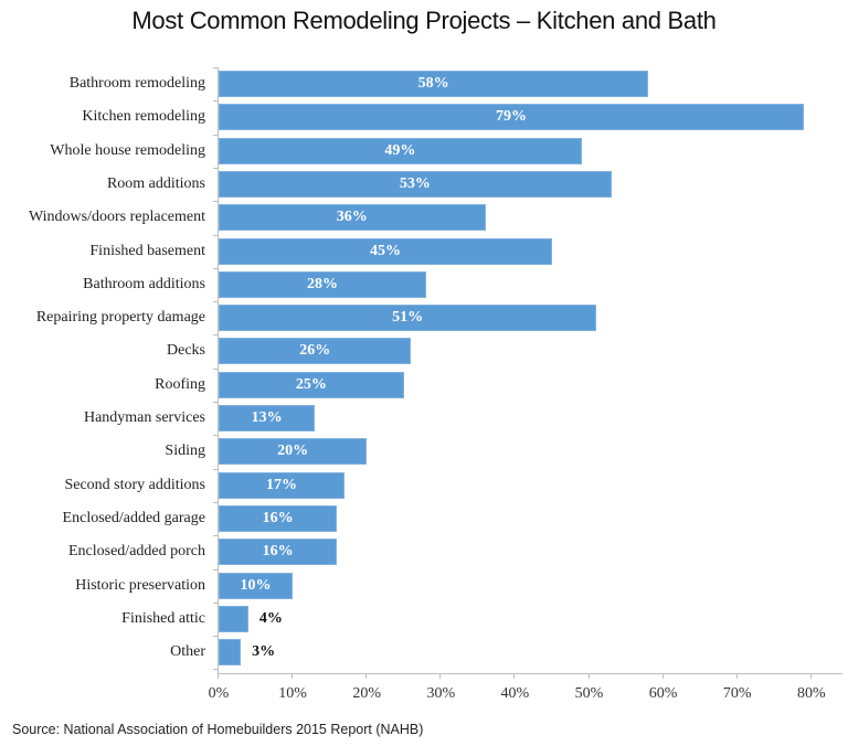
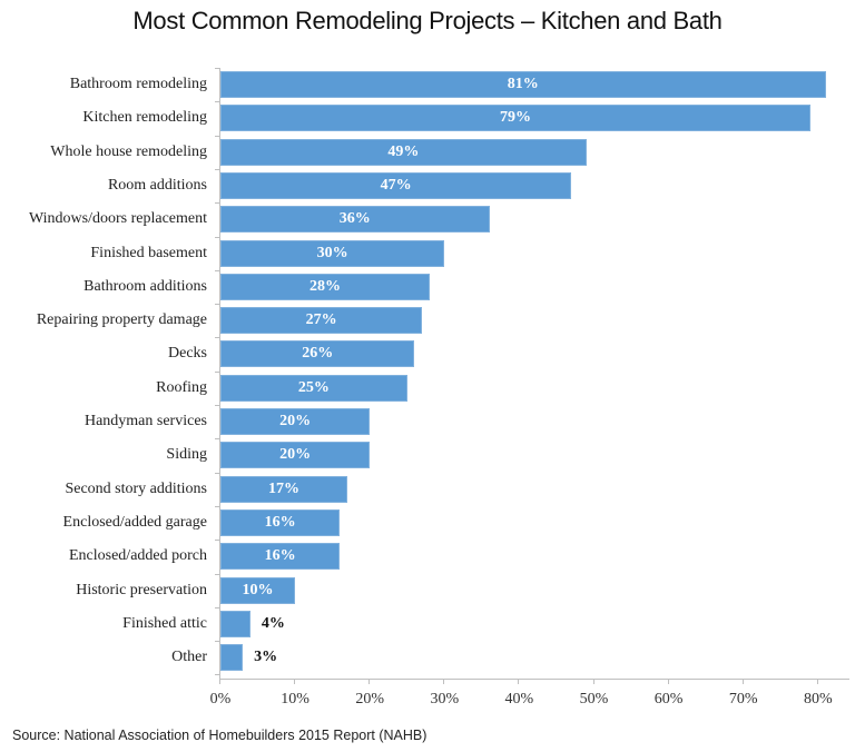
Bathroom remodeling: 58% -> 81%
Room additions: 53% -> 47%
Finished basement: 45% -> 30%
Repairing property damage: 51% -> 27%
Handyman services: 13% -> 20%
